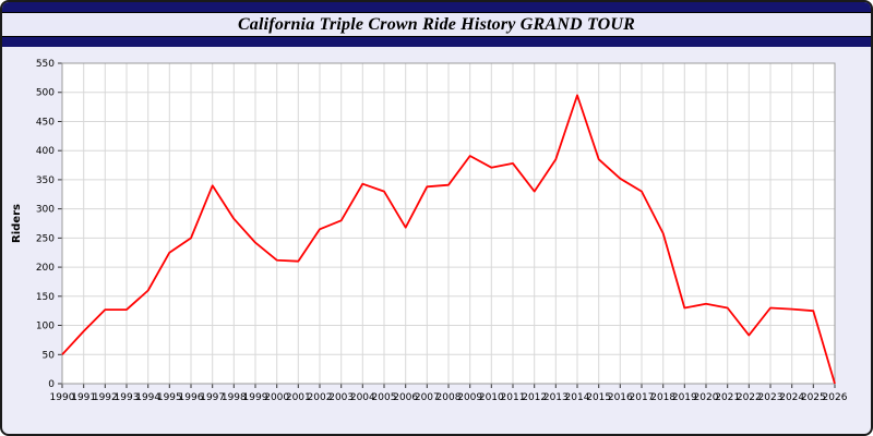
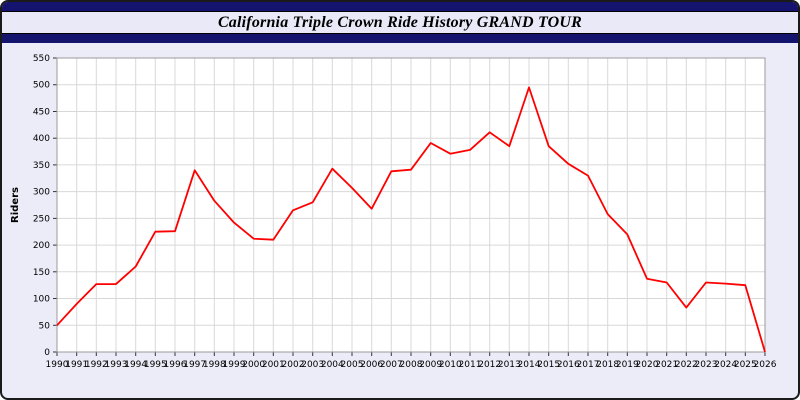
1996: 250 -> 230
2005: 330 -> 310
2012: 330 -> 410
2019: 130 -> 220
